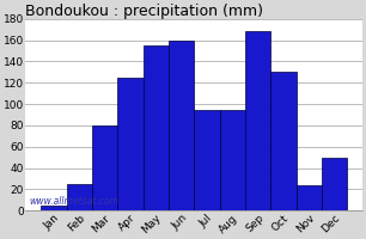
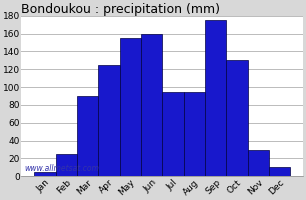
Mar: 80 -> 90
Sep: 168 -> 175
Nov: 24 -> 30
Dec: 50 -> 10
